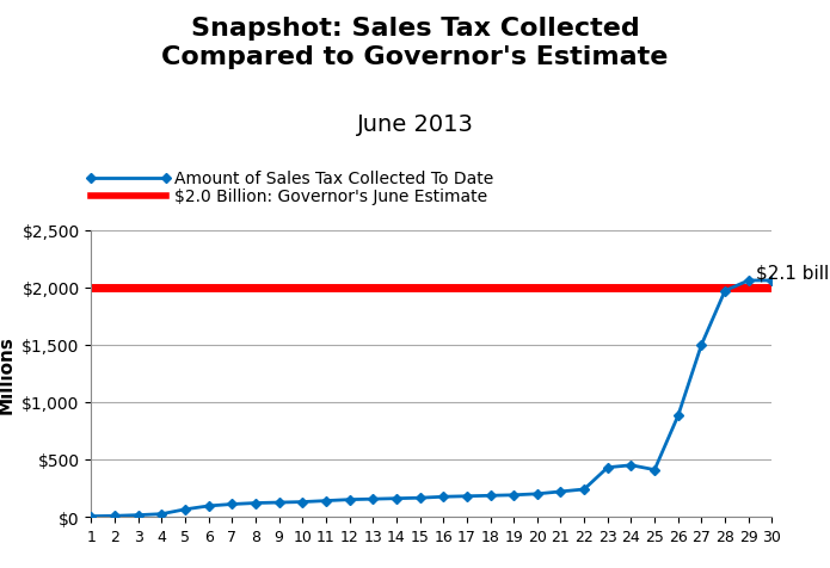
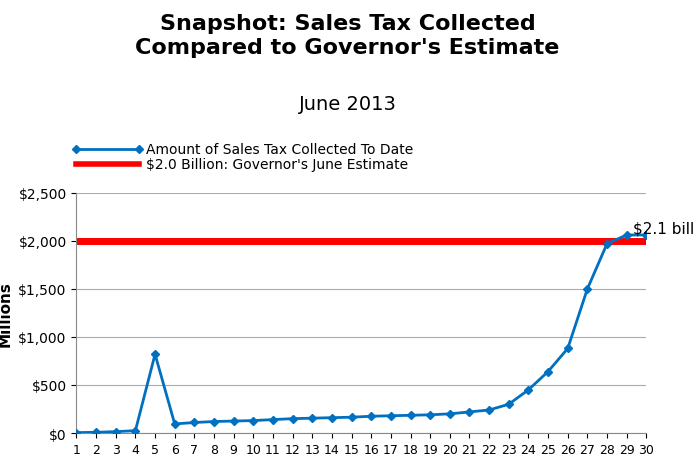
5: $60 -> $820
23: $430 -> $300
25: $410 -> $640
